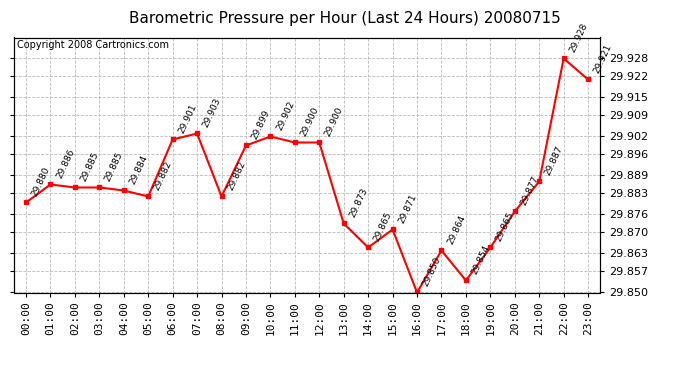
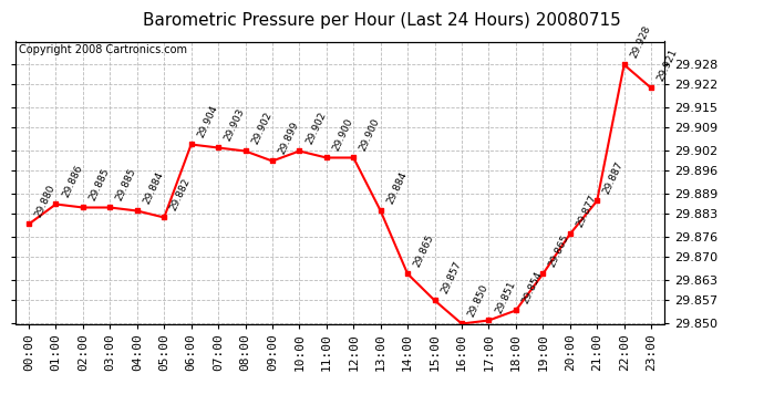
06:00: 29.901 -> 29.904
08:00: 29.882 -> 29.902
13:00: 29.873 -> 29.884
15:00: 29.871 -> 29.857
17:00: 29.864 -> 29.851
